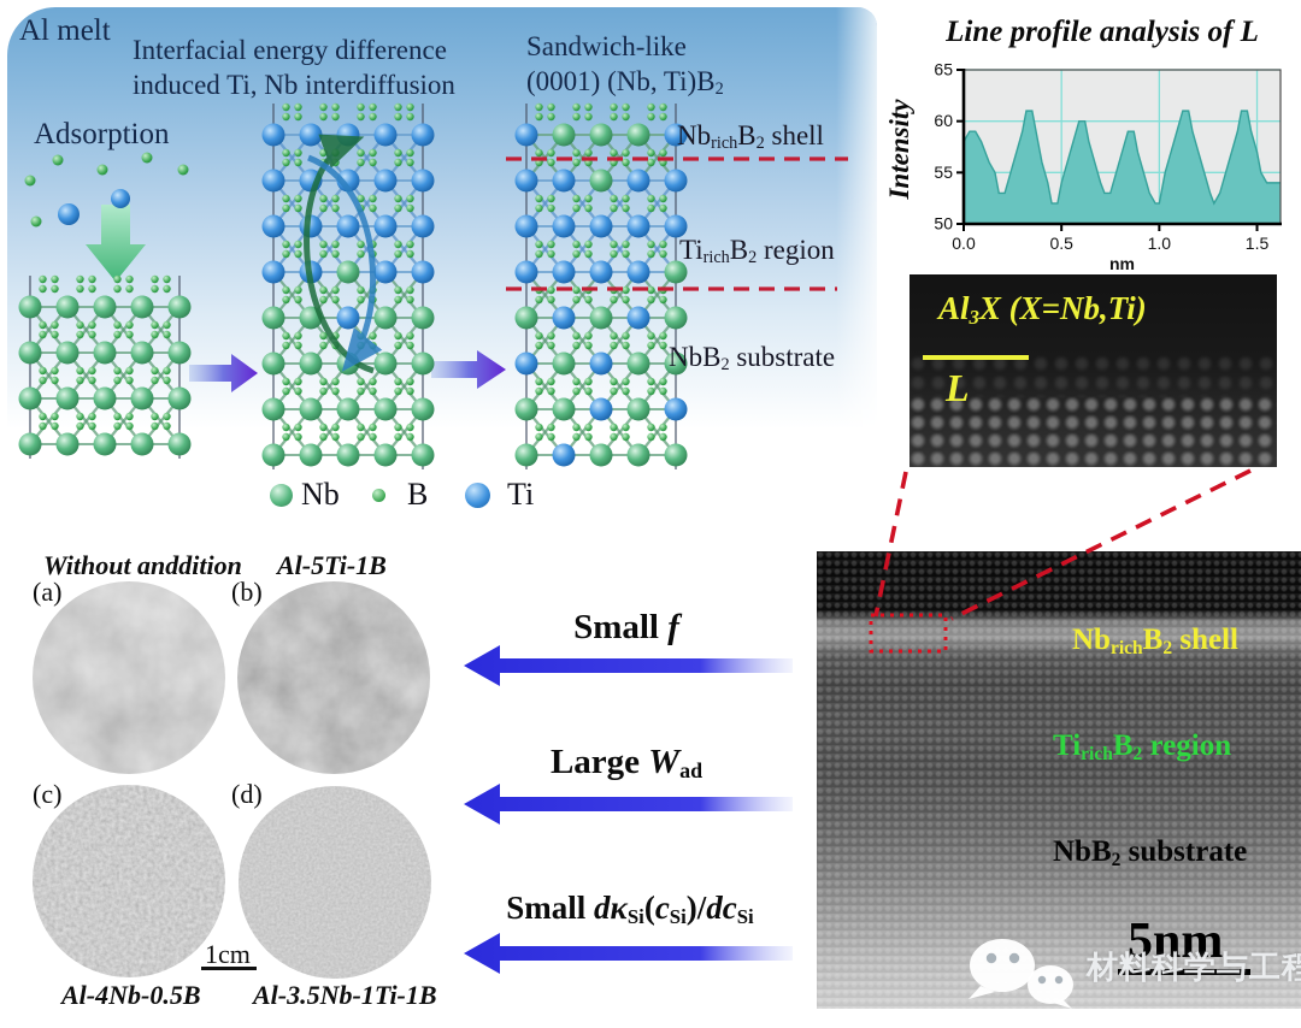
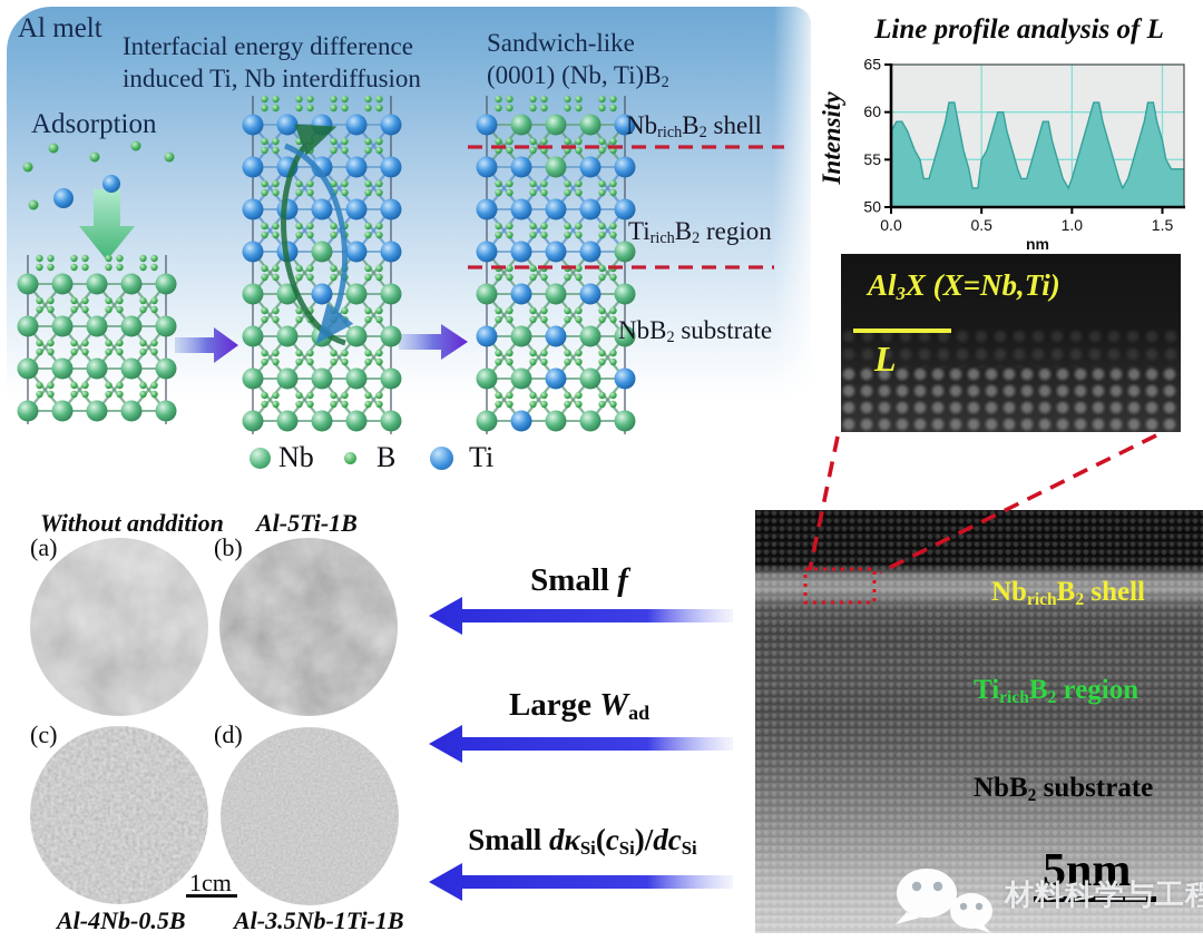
0.5: 54 -> 55
1.0: 52 -> 53
